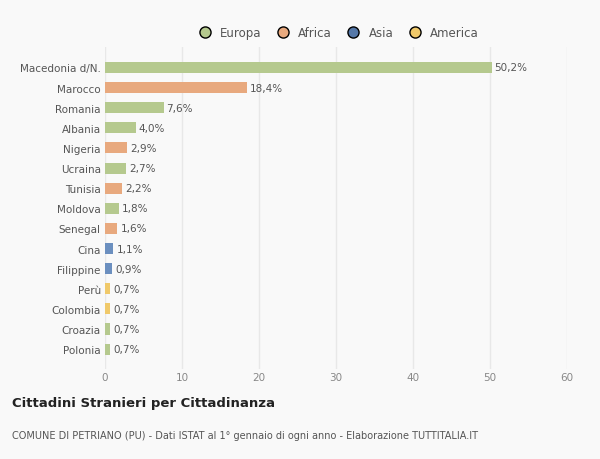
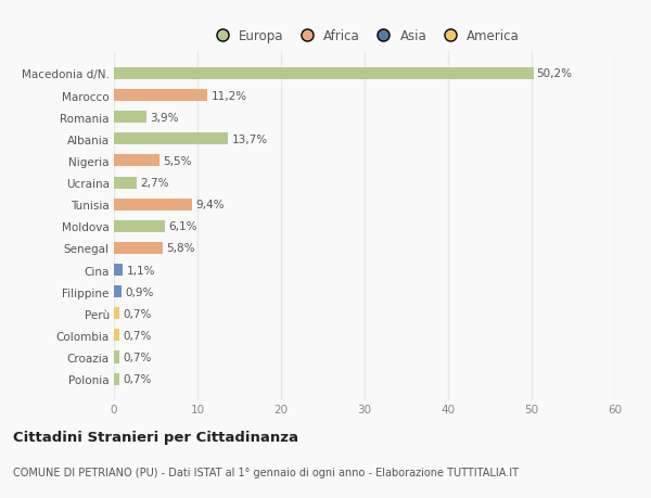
Marocco: 18,4% -> 11,2%
Romania: 7,6% -> 3,9%
Albania: 4,0% -> 13,7%
Nigeria: 2,9% -> 5,5%
Tunisia: 2,2% -> 9,4%
Moldova: 1,8% -> 6,1%
Senegal: 1,6% -> 5,8%
